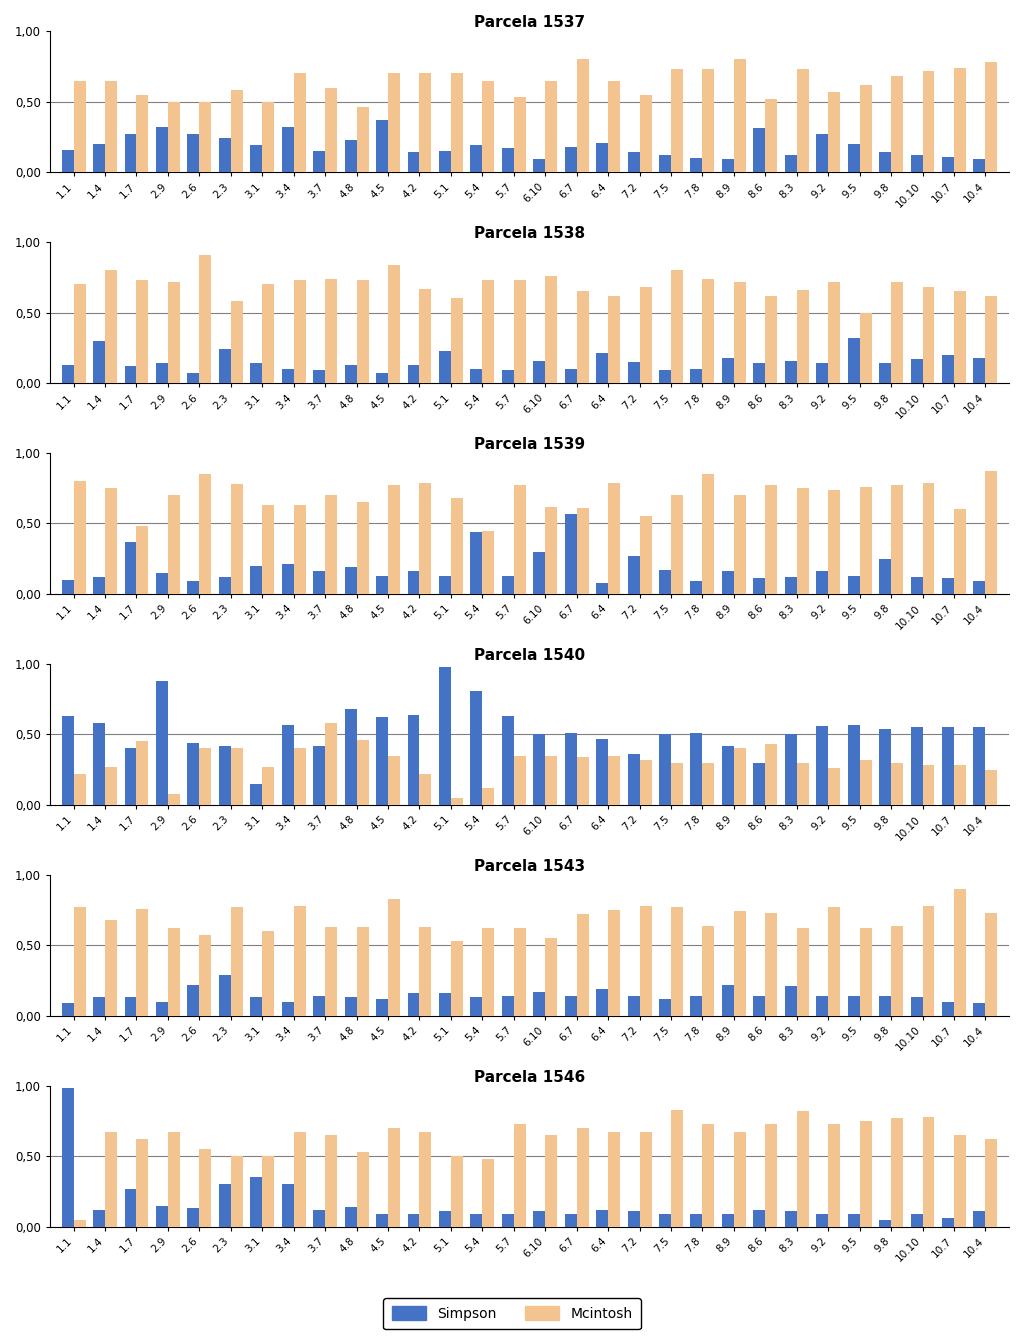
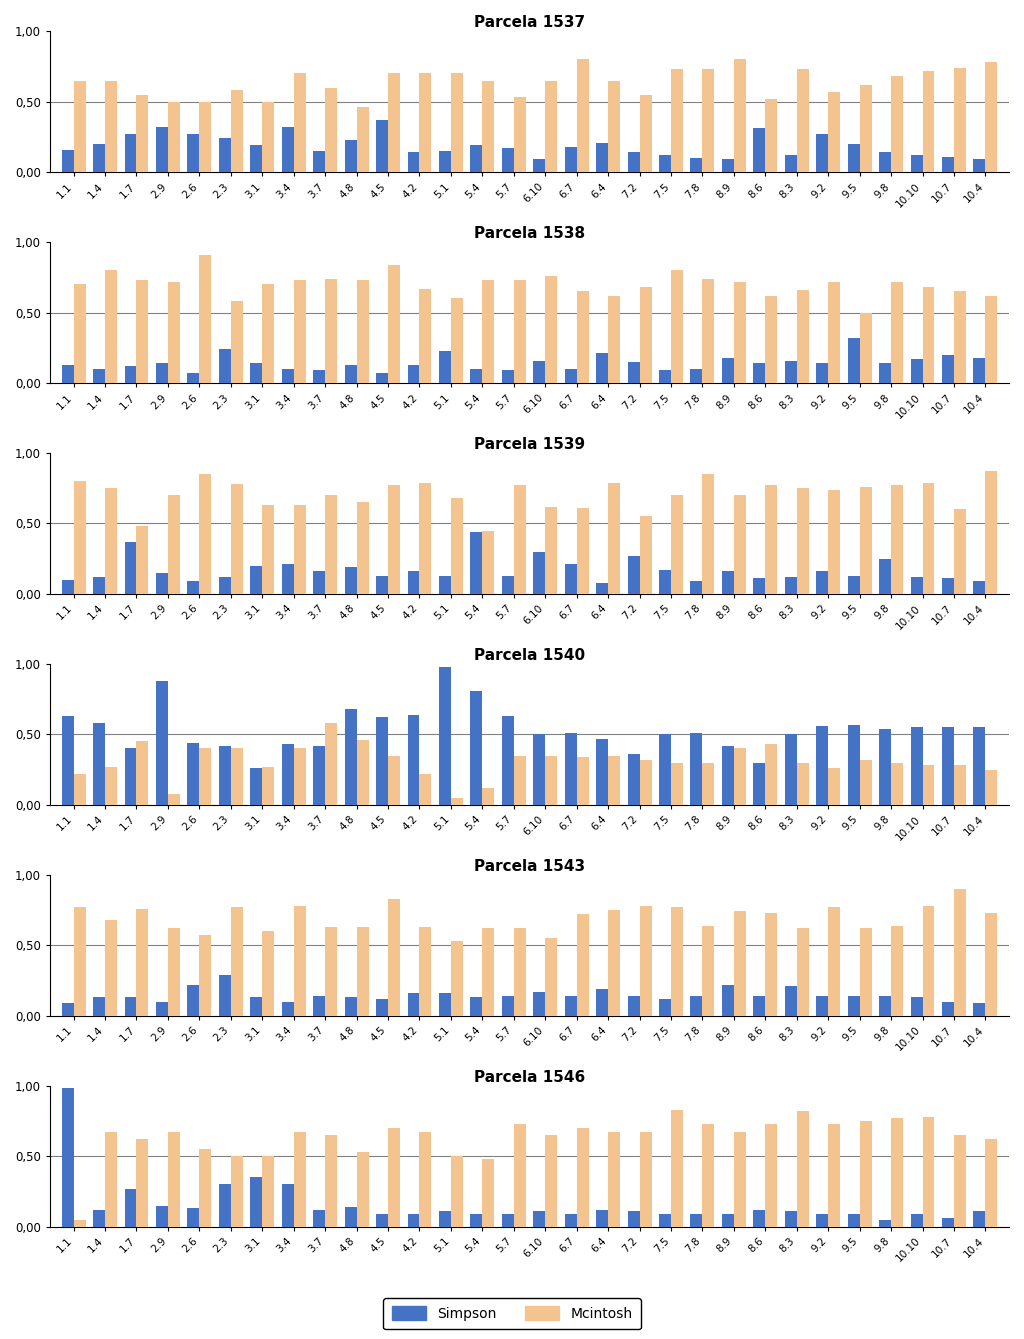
Parcela 1538/Simpson/1.4: 0,30 -> 0,10
Parcela 1539/Simpson/6.7: 0,57 -> 0,21
Parcela 1540/Simpson/3.1: 0,15 -> 0,26
Parcela 1540/Simpson/3.4: 0,57 -> 0,43
